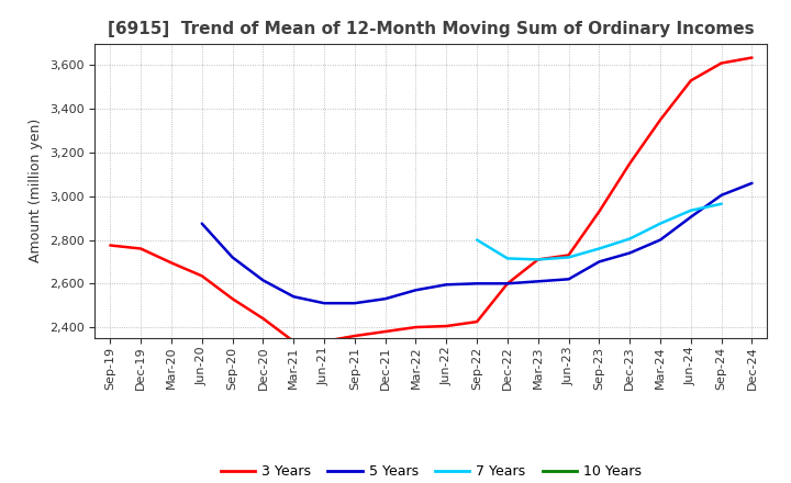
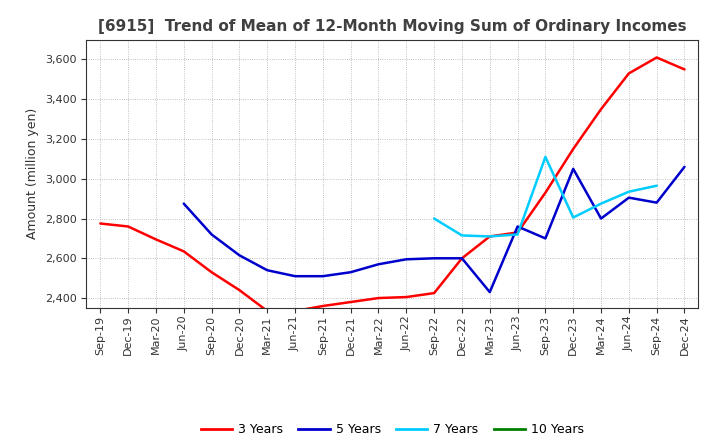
5 Years/Mar-23: 2,610 -> 2,430
5 Years/Jun-23: 2,620 -> 2,760
7 Years/Sep-23: 2,760 -> 3,110
5 Years/Dec-23: 2,740 -> 3,050
5 Years/Sep-24: 3,000 -> 2,880
3 Years/Dec-24: 3,640 -> 3,550
